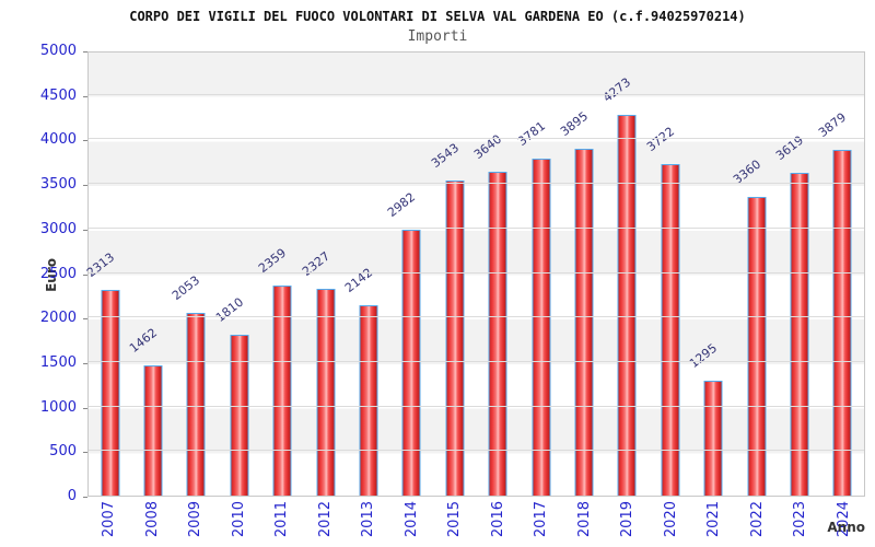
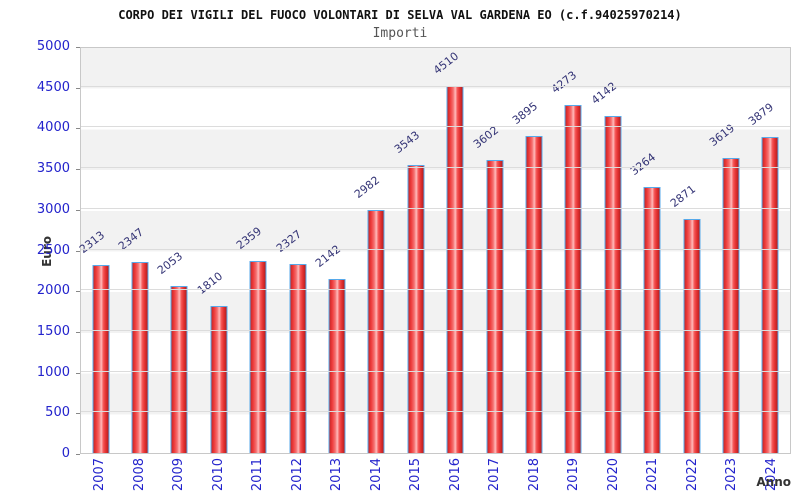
2008: 1462 -> 2347
2016: 3640 -> 4510
2017: 3781 -> 3602
2020: 3722 -> 4142
2021: 1295 -> 3264
2022: 3360 -> 2871
